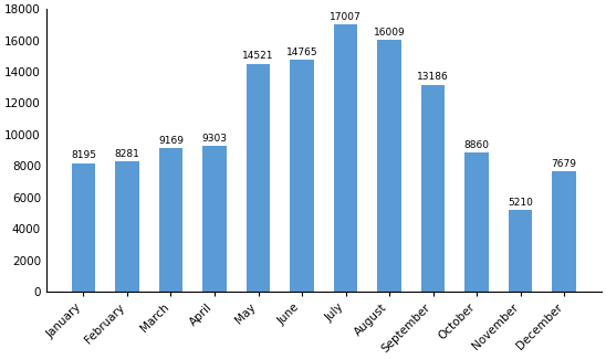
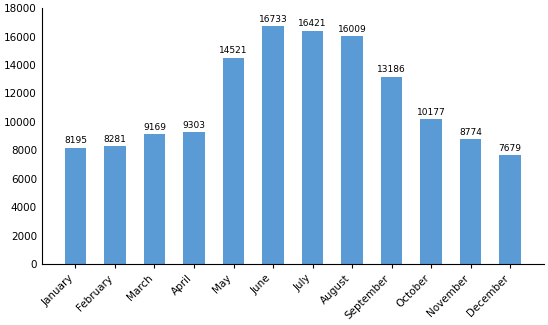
June: 14765 -> 16733
July: 17007 -> 16421
October: 8860 -> 10177
November: 5210 -> 8774
